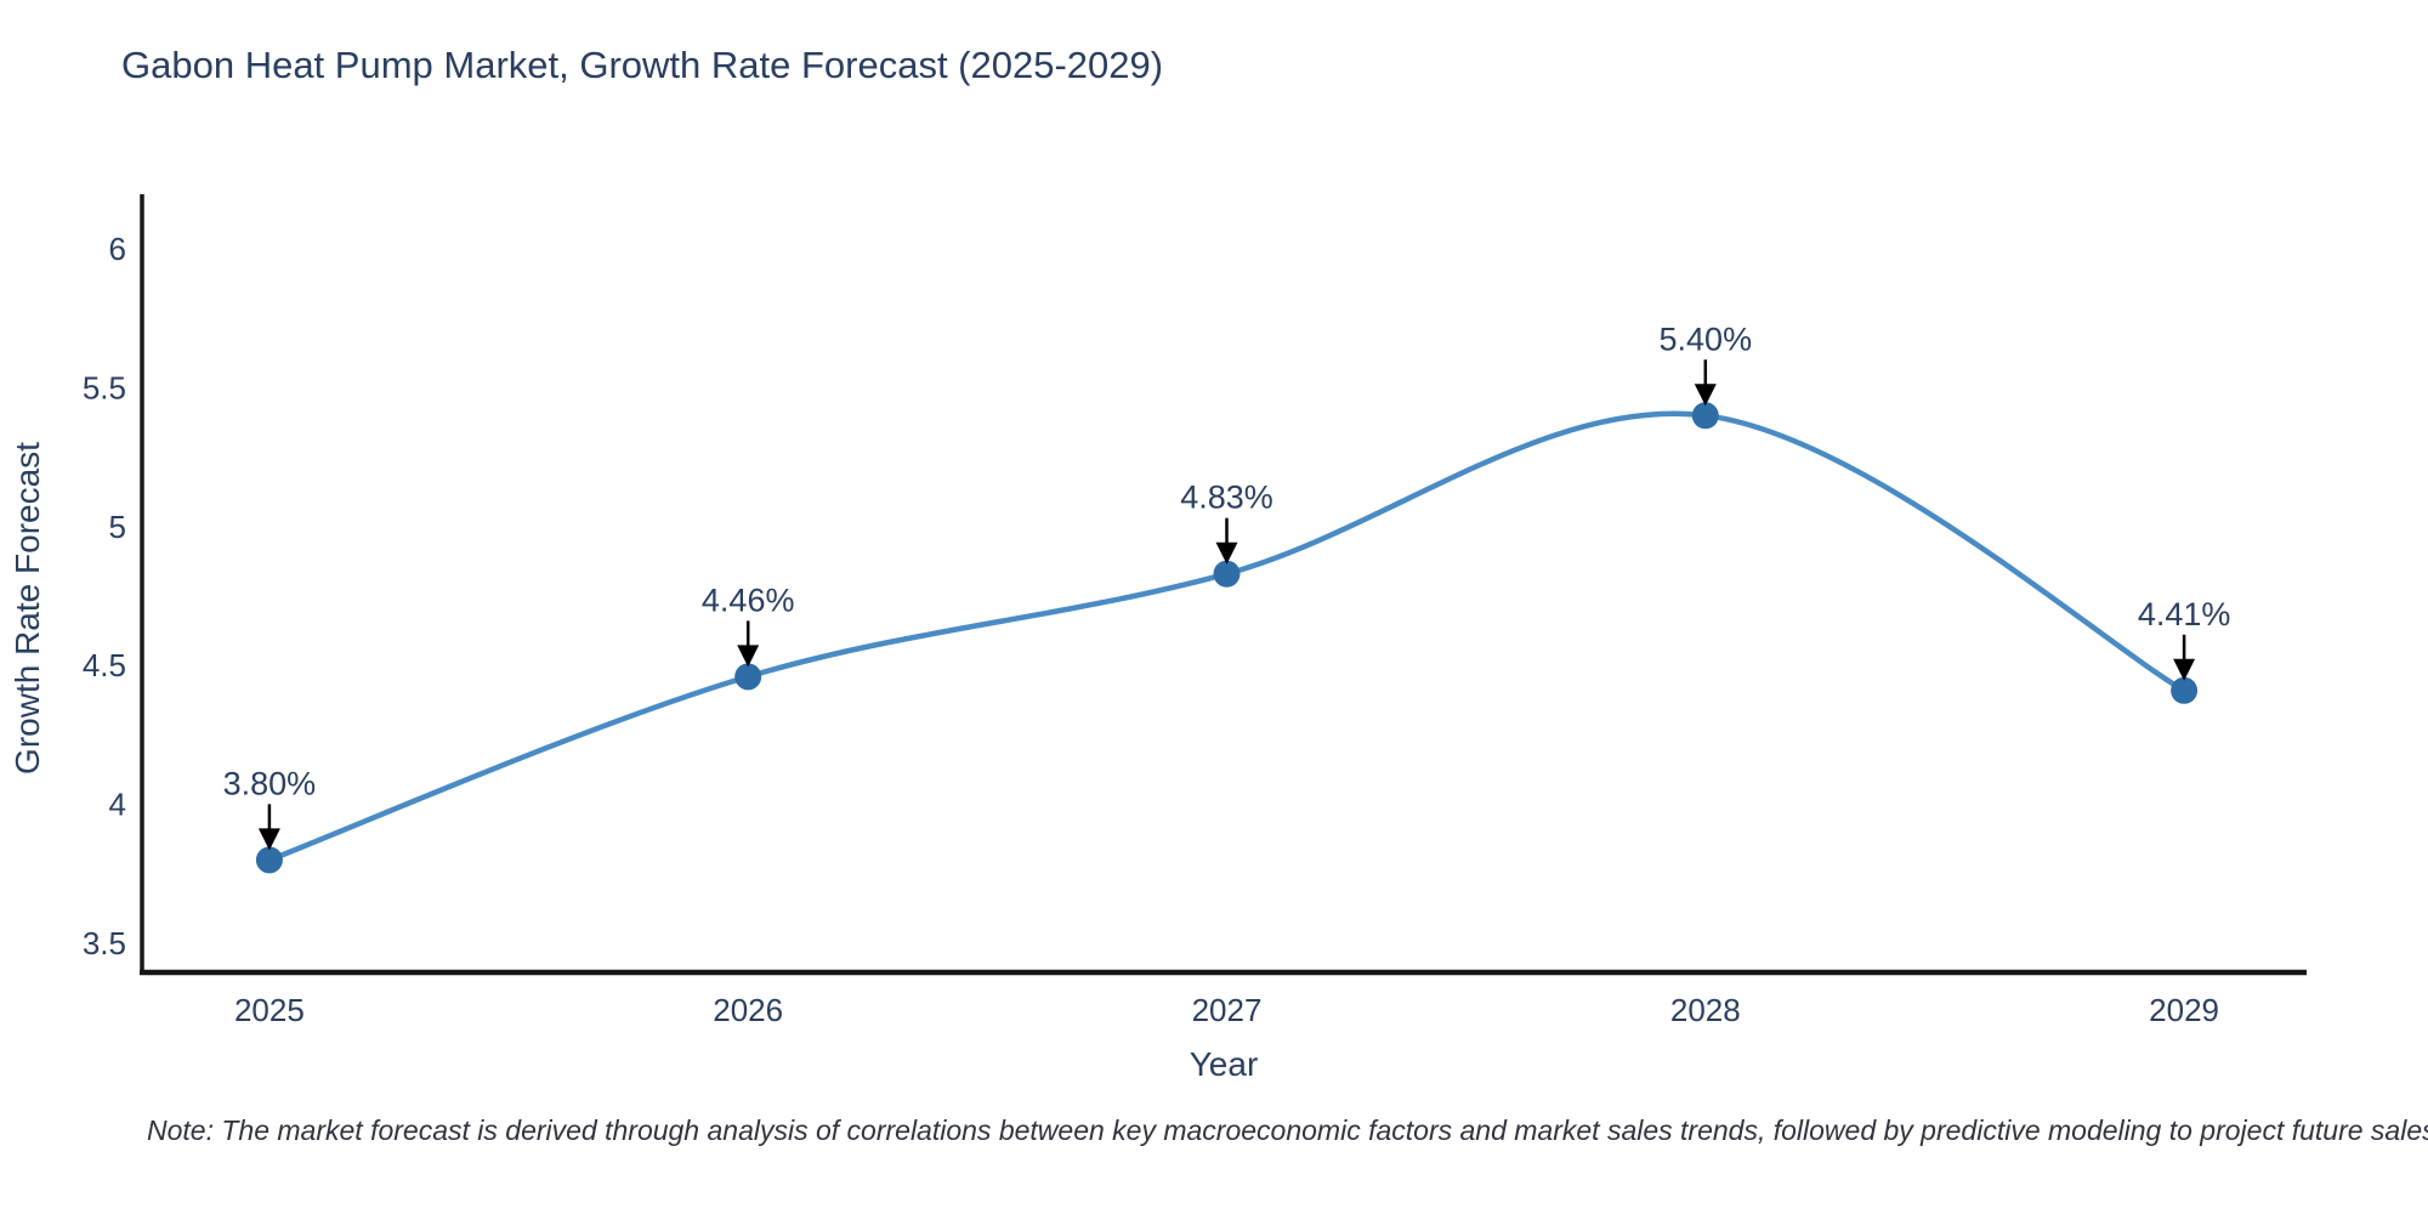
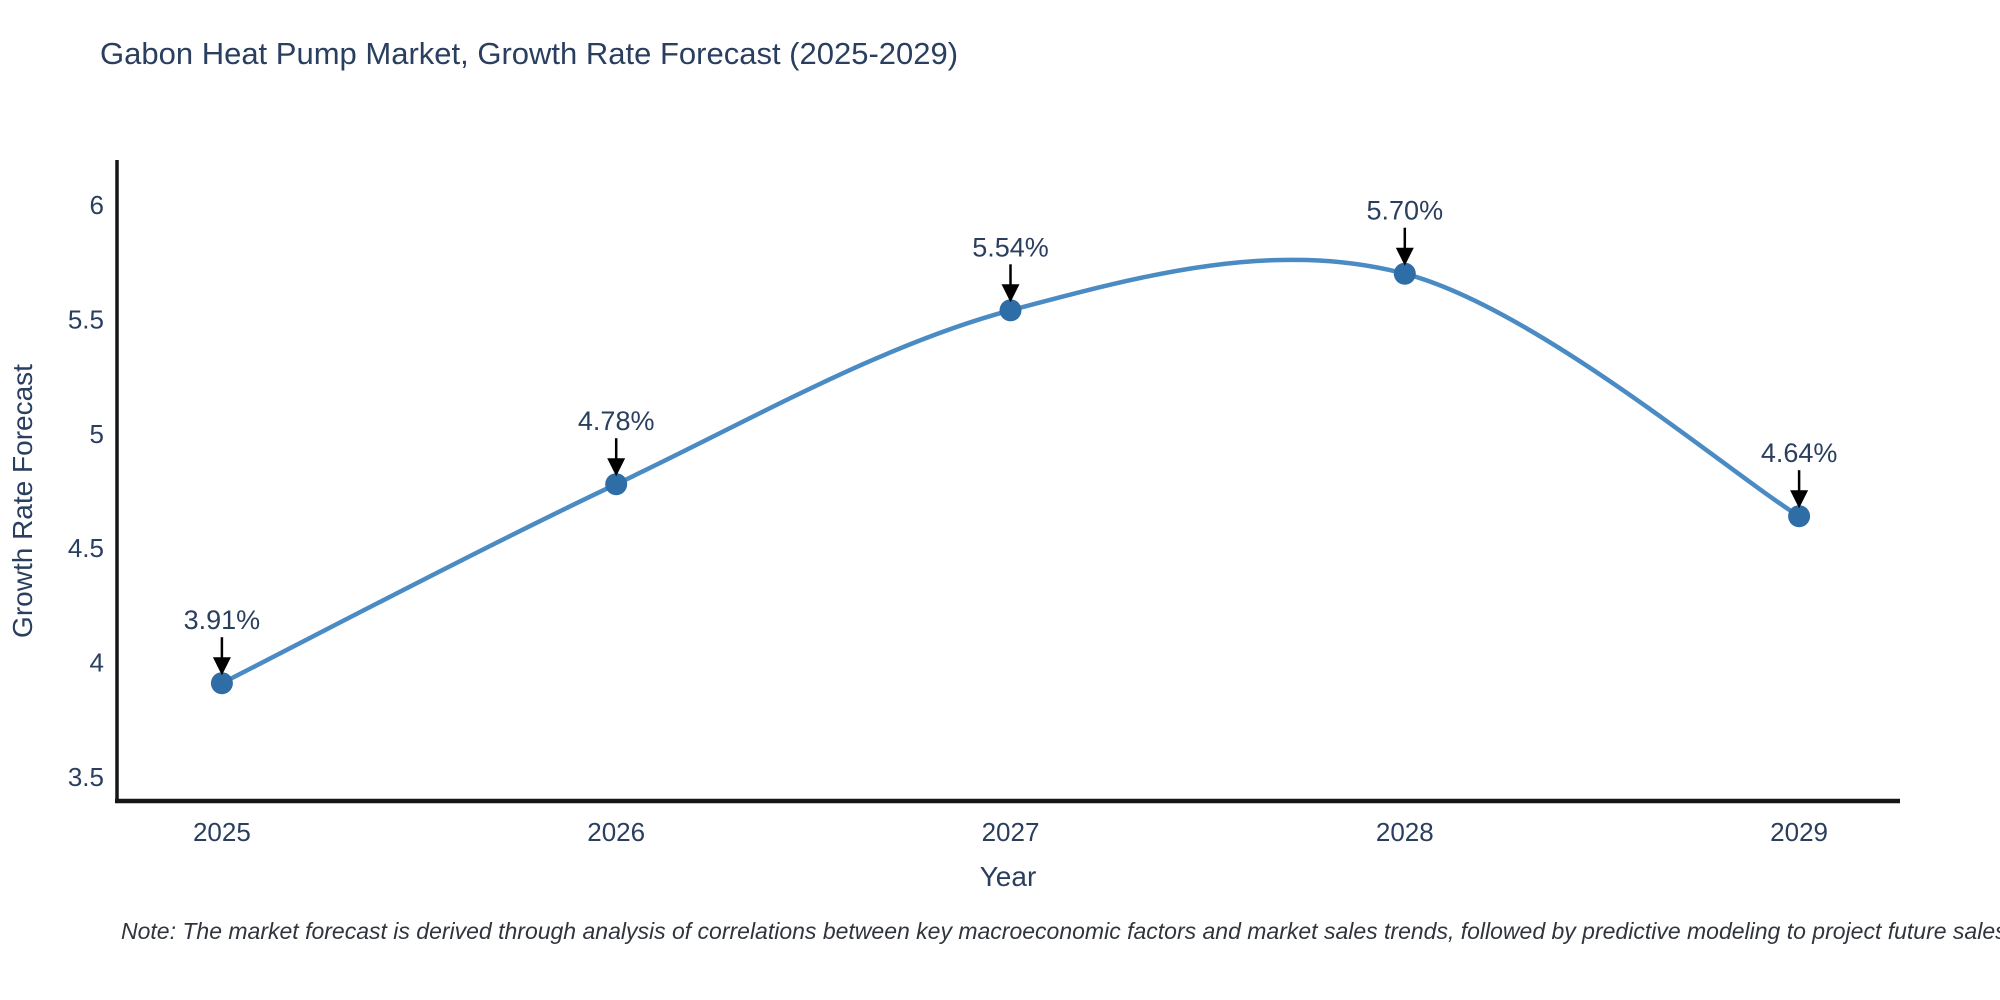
2025: 3.80% -> 3.91%
2026: 4.46% -> 4.78%
2027: 4.83% -> 5.54%
2028: 5.40% -> 5.70%
2029: 4.41% -> 4.64%
